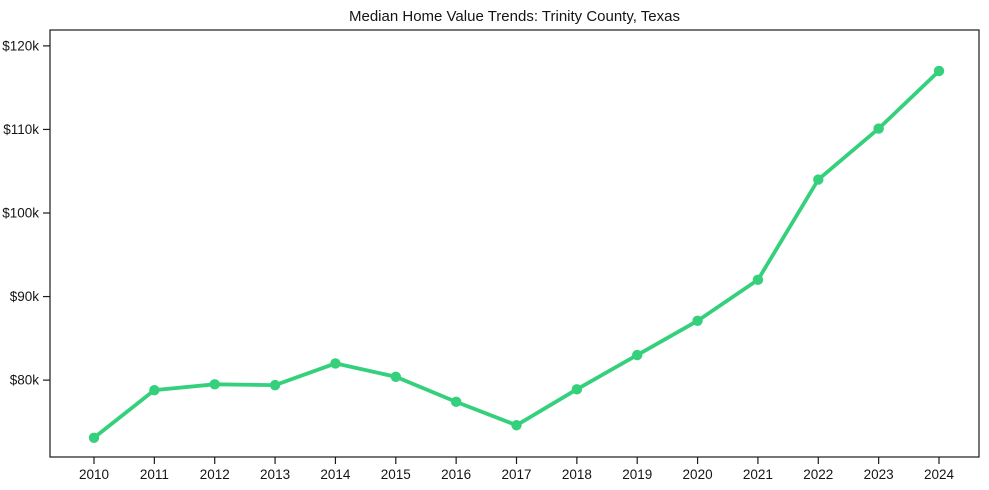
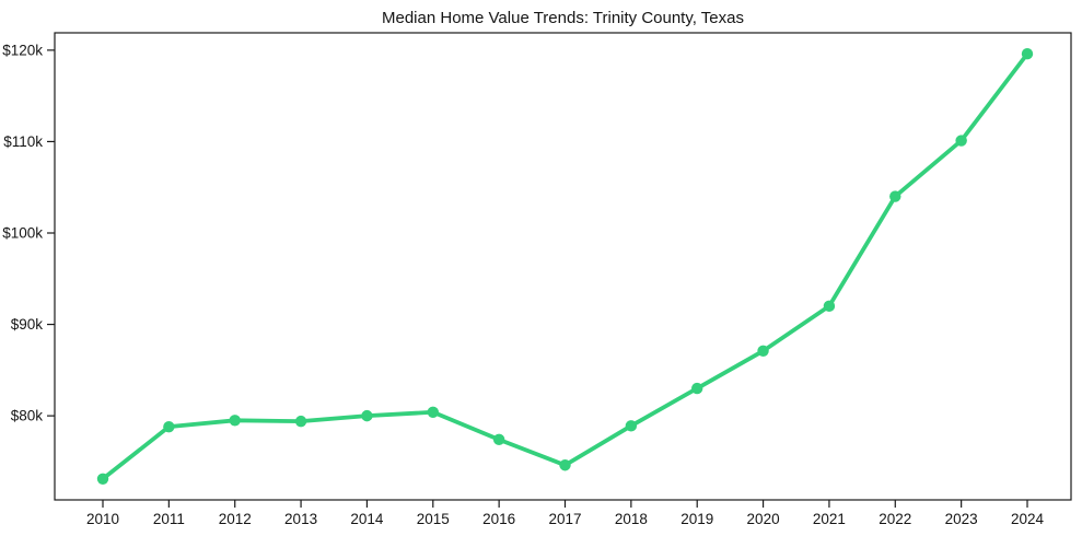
2014: $82k -> $80k
2024: $117k -> $120k
